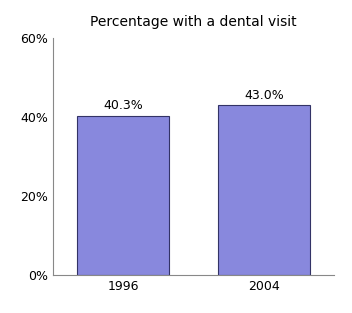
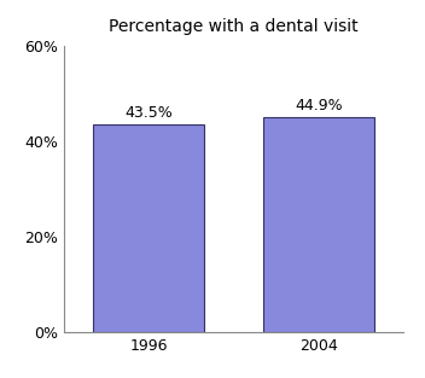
1996: 40.3% -> 43.5%
2004: 43.0% -> 44.9%
